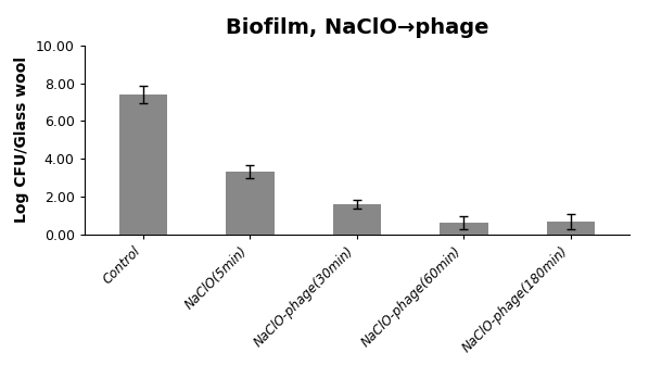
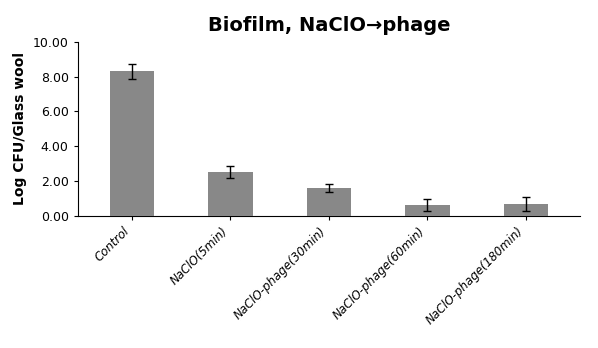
Control: 7.4 -> 8.3
NaClO(5min): 3.3 -> 2.5
